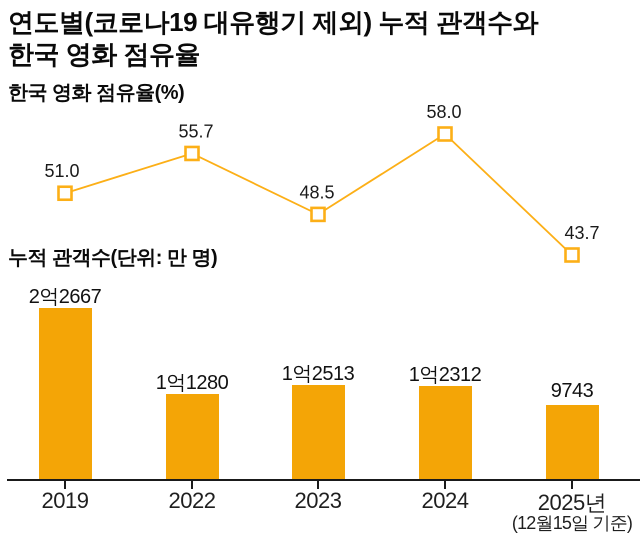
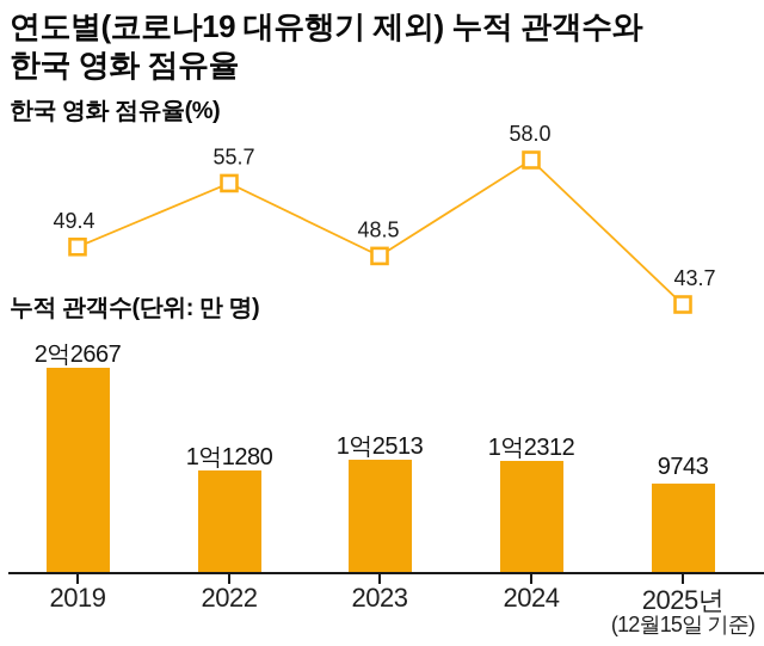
한국 영화 점유율(%)/2019: 51.0 -> 49.4
